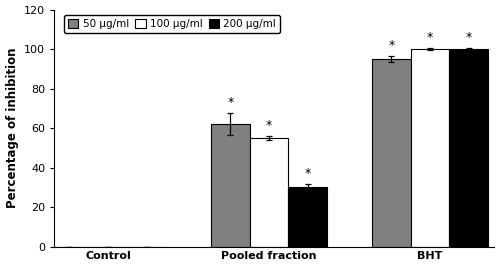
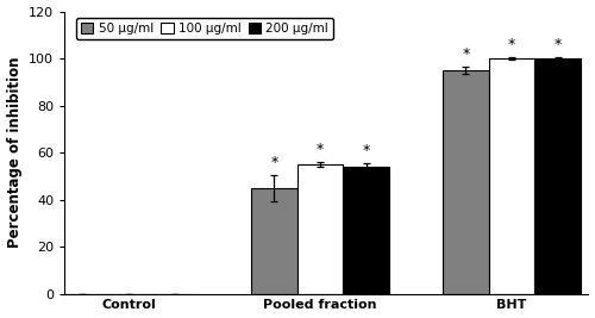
50 μg/ml/Pooled fraction: 62 -> 45
200 μg/ml/Pooled fraction: 30 -> 54
